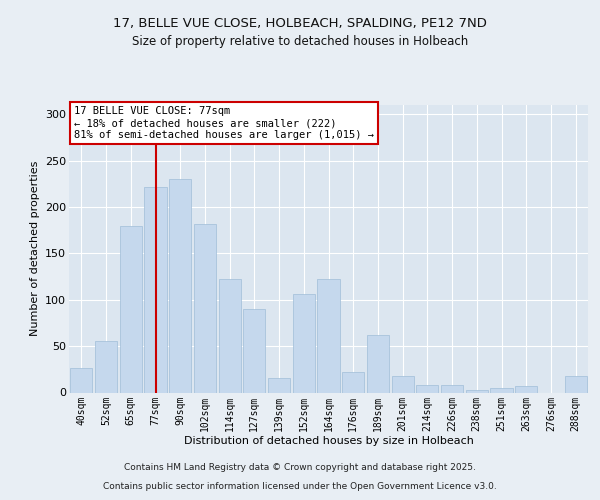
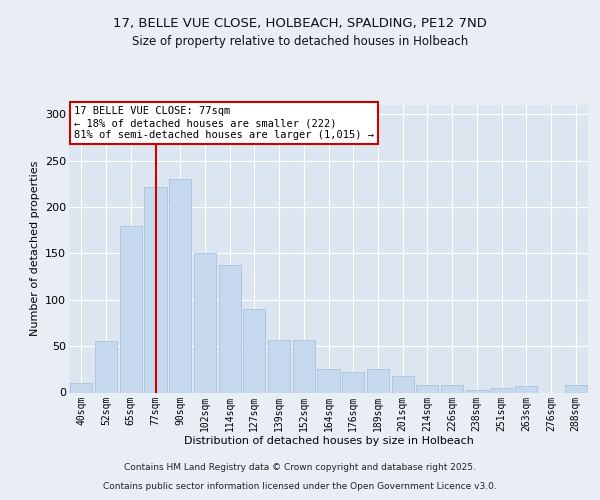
40sqm: 26 -> 10
102sqm: 182 -> 150
114sqm: 122 -> 137
139sqm: 16 -> 57
152sqm: 106 -> 57
164sqm: 122 -> 25
189sqm: 62 -> 25
288sqm: 18 -> 8
